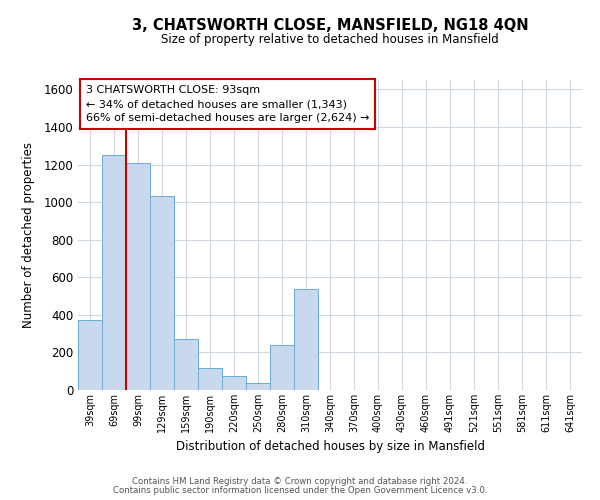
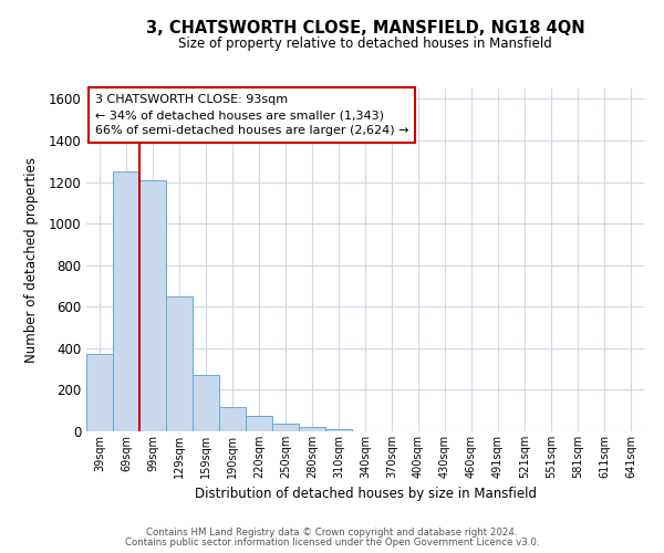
129sqm: 1030 -> 650
280sqm: 240 -> 20
310sqm: 540 -> 10
